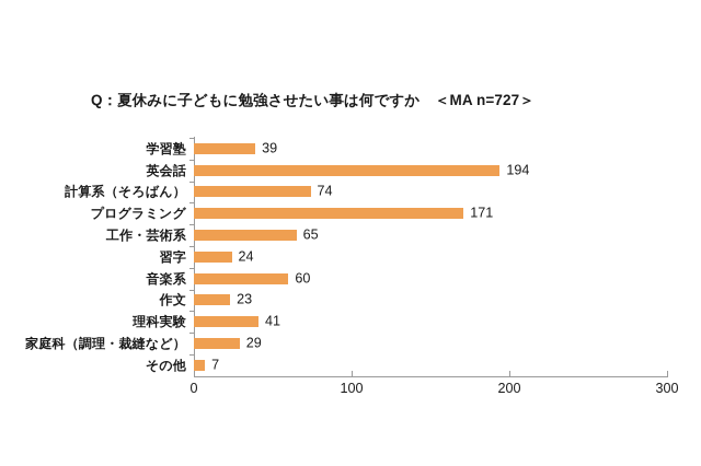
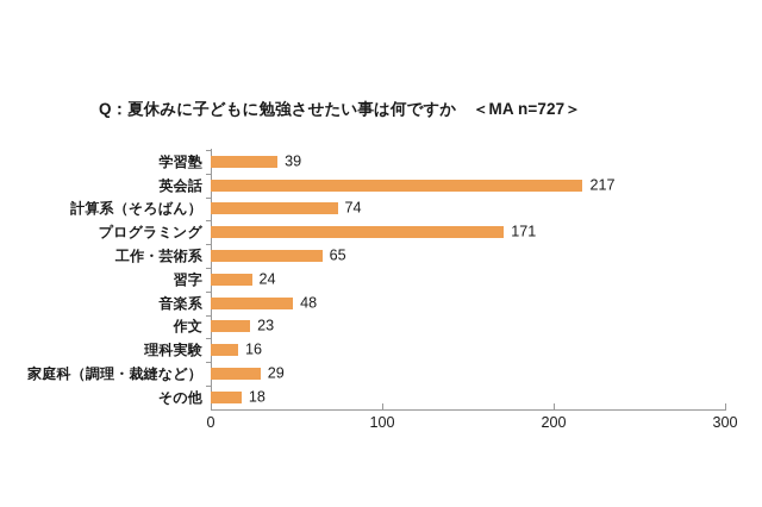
英会話: 194 -> 217
音楽系: 60 -> 48
理科実験: 41 -> 16
その他: 7 -> 18
